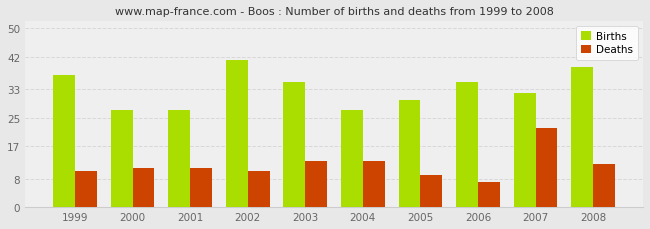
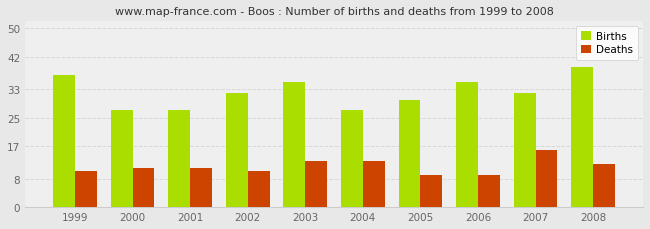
Births/2002: 41 -> 32
Deaths/2006: 7 -> 9
Deaths/2007: 22 -> 16
